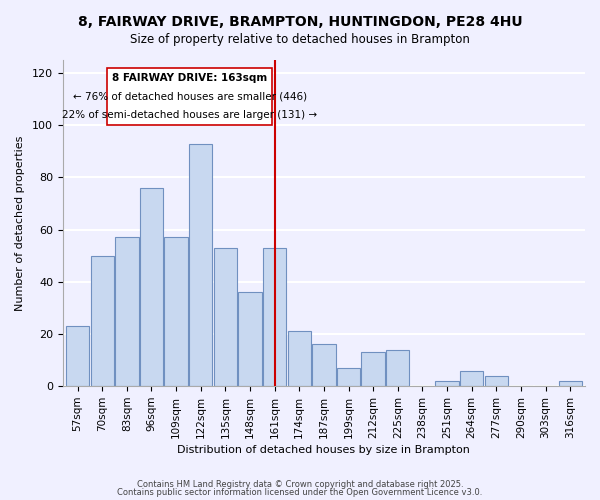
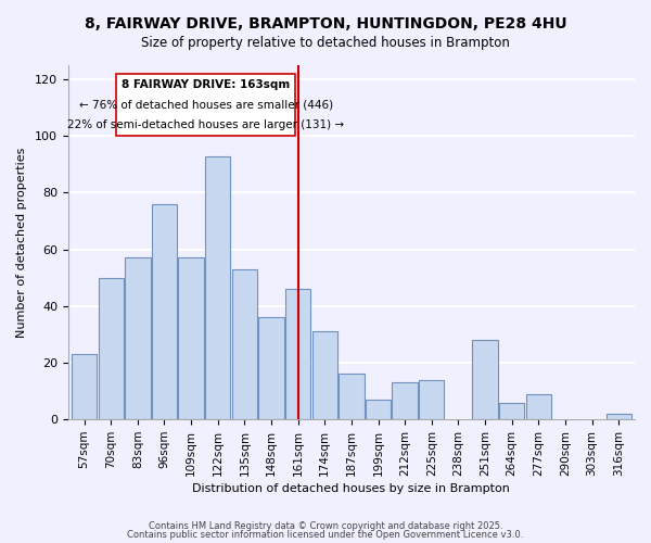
161sqm: 53 -> 46
174sqm: 21 -> 31
251sqm: 2 -> 28
277sqm: 4 -> 9
